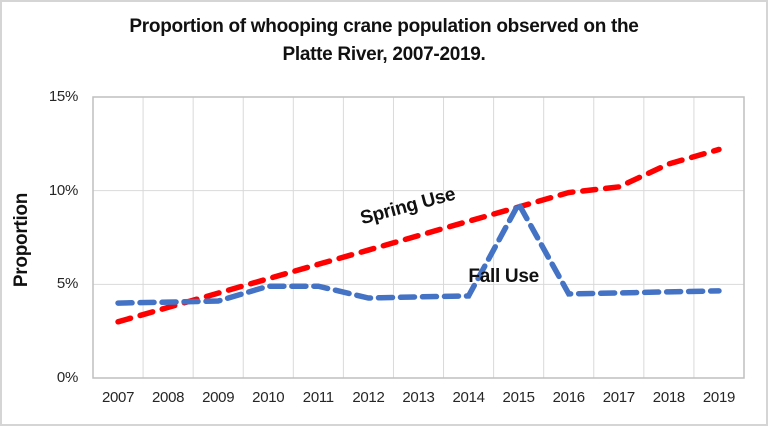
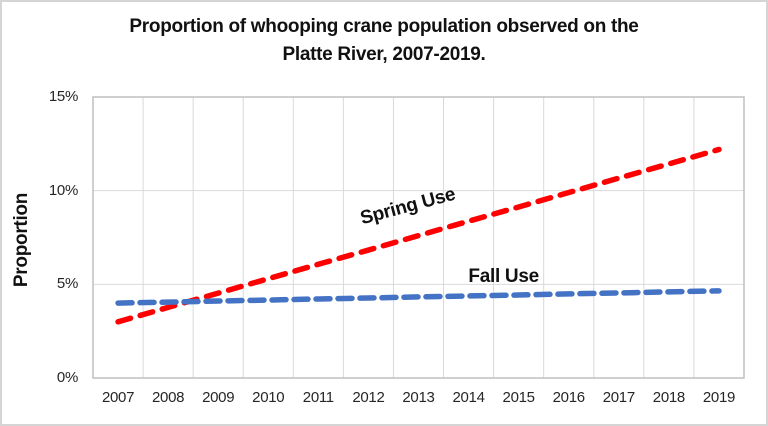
Fall Use/2010: 4.9% -> 4.2%
Fall Use/2011: 4.9% -> 4.2%
Fall Use/2015: 9.3% -> 4.4%
Spring Use/2017: 10.2% -> 10.7%
